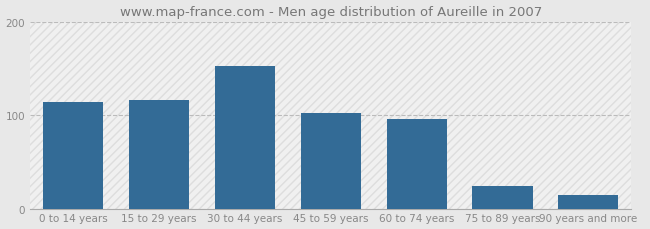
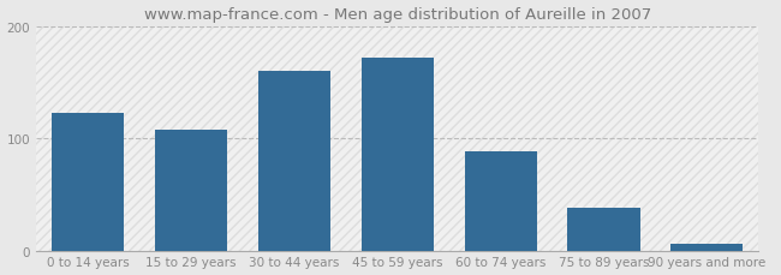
0 to 14 years: 114 -> 122
15 to 29 years: 116 -> 108
30 to 44 years: 152 -> 160
45 to 59 years: 102 -> 172
60 to 74 years: 96 -> 88
75 to 89 years: 24 -> 38
90 years and more: 14 -> 6
